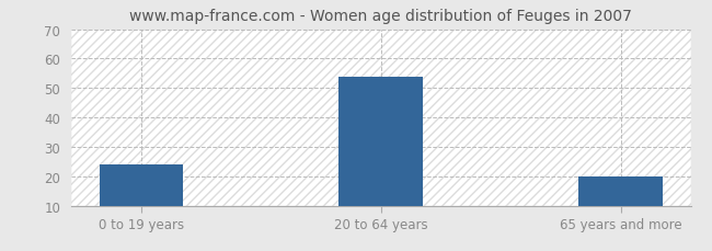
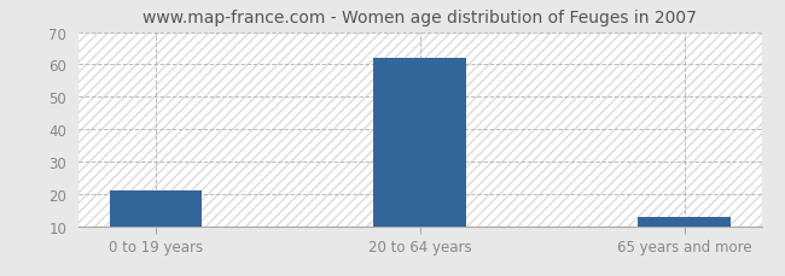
0 to 19 years: 24 -> 21
20 to 64 years: 54 -> 62
65 years and more: 20 -> 13
